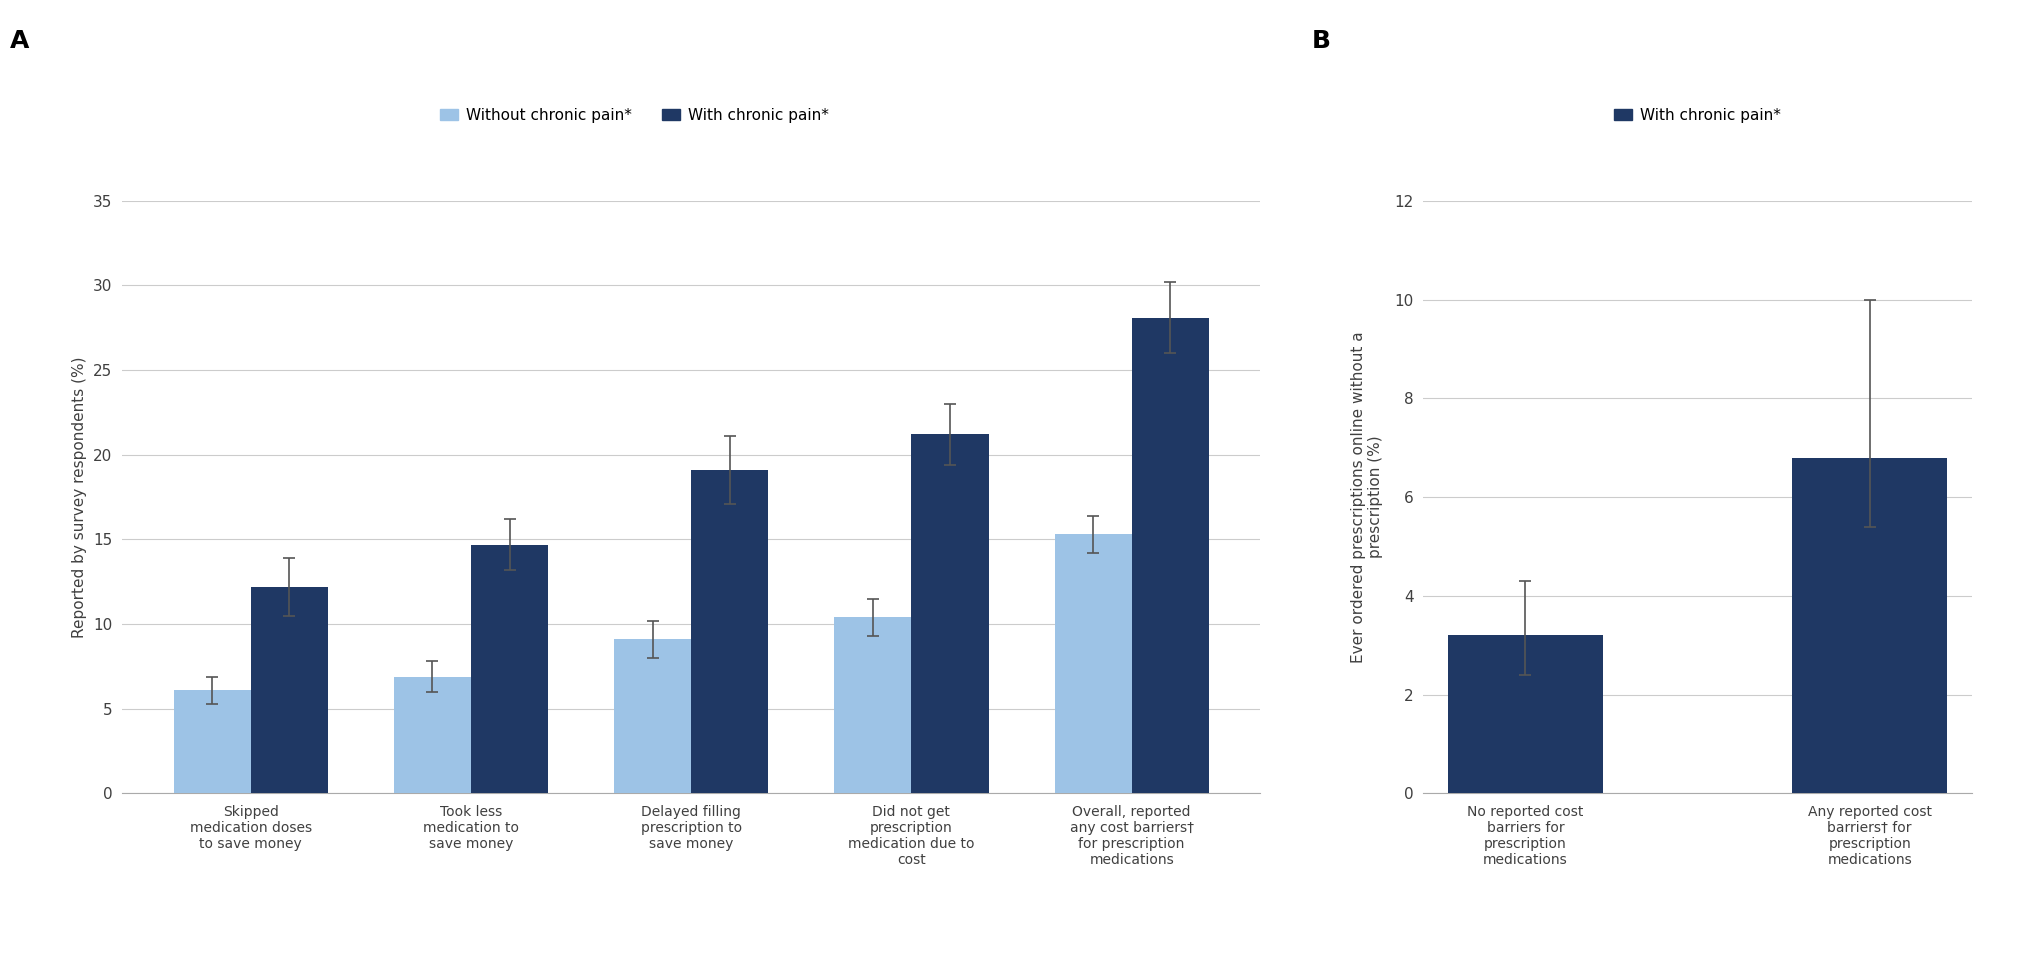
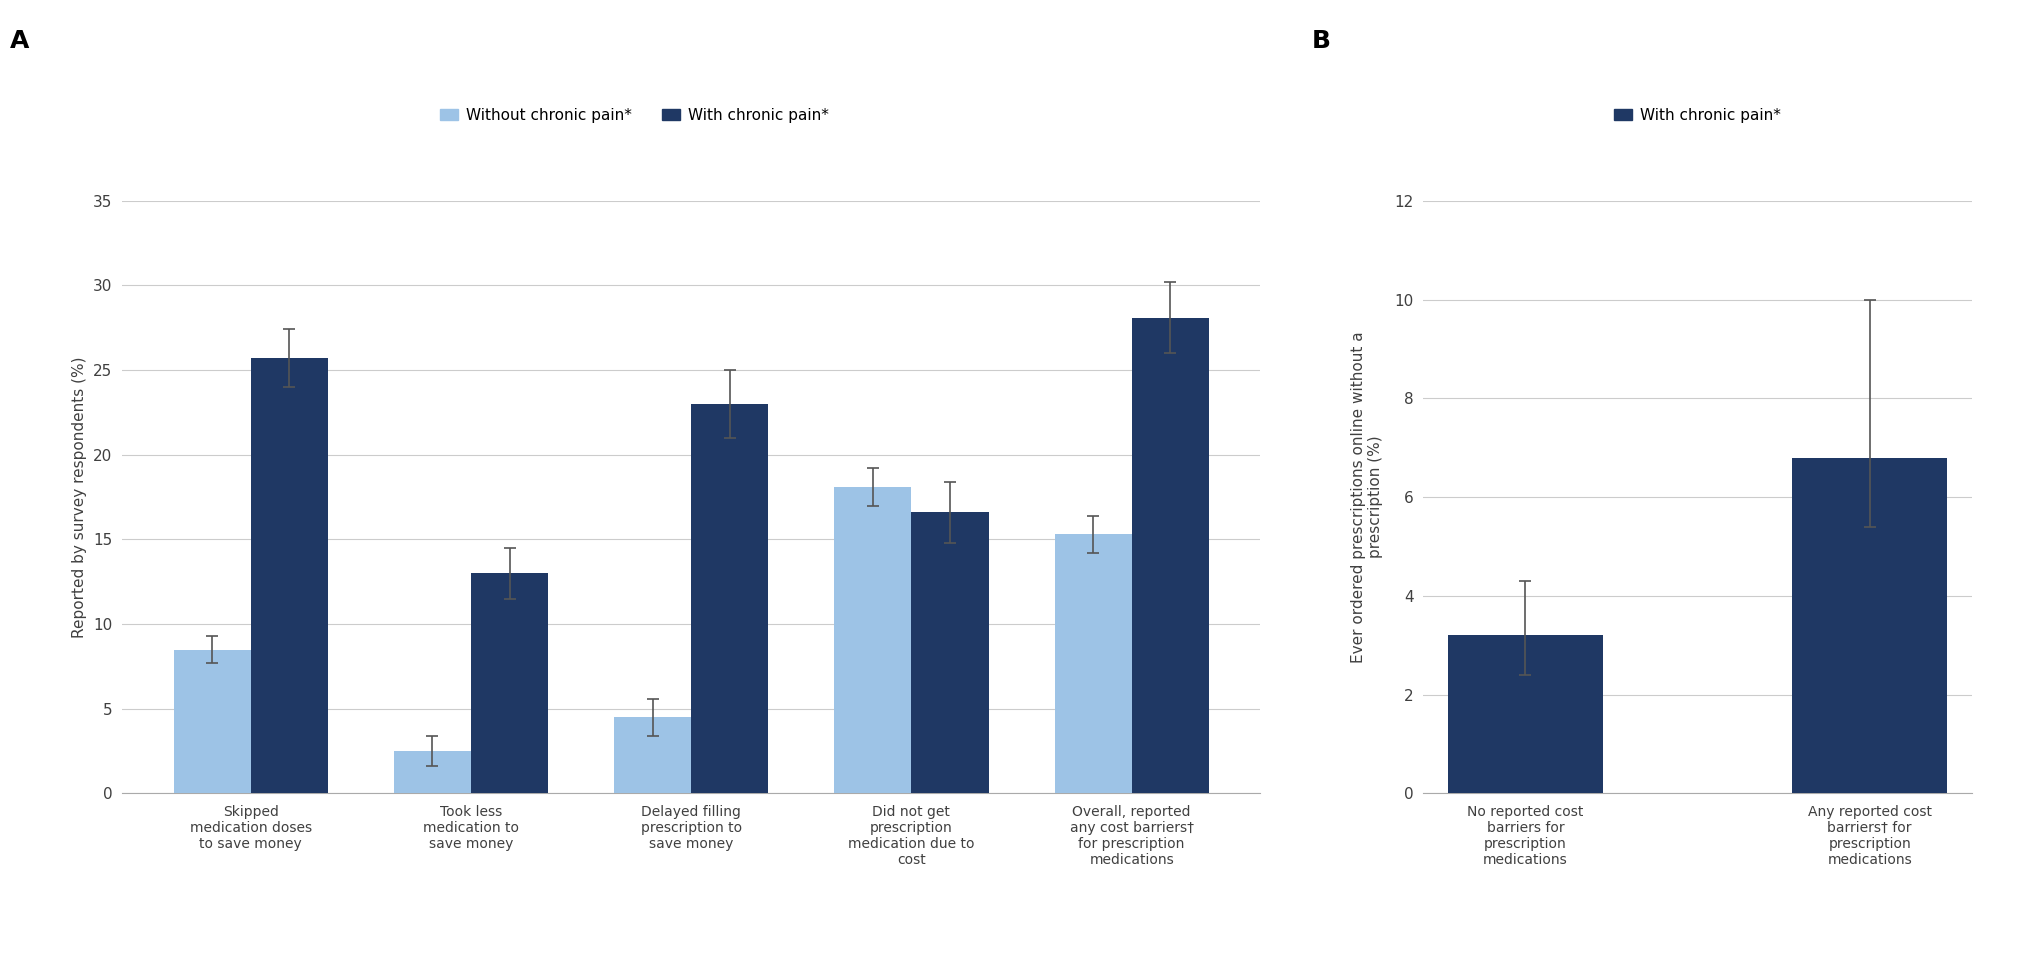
Without chronic pain*/Skipped medication doses to save money: 6.1 -> 8.5
With chronic pain*/Skipped medication doses to save money: 12.2 -> 25.7
Without chronic pain*/Took less medication to save money: 6.9 -> 2.5
With chronic pain*/Took less medication to save money: 14.7 -> 13.0
Without chronic pain*/Delayed filling prescription to save money: 9.1 -> 4.5
With chronic pain*/Delayed filling prescription to save money: 19.1 -> 23.0
Without chronic pain*/Did not get prescription medication due to cost: 10.4 -> 18.1
With chronic pain*/Did not get prescription medication due to cost: 21.2 -> 16.6
